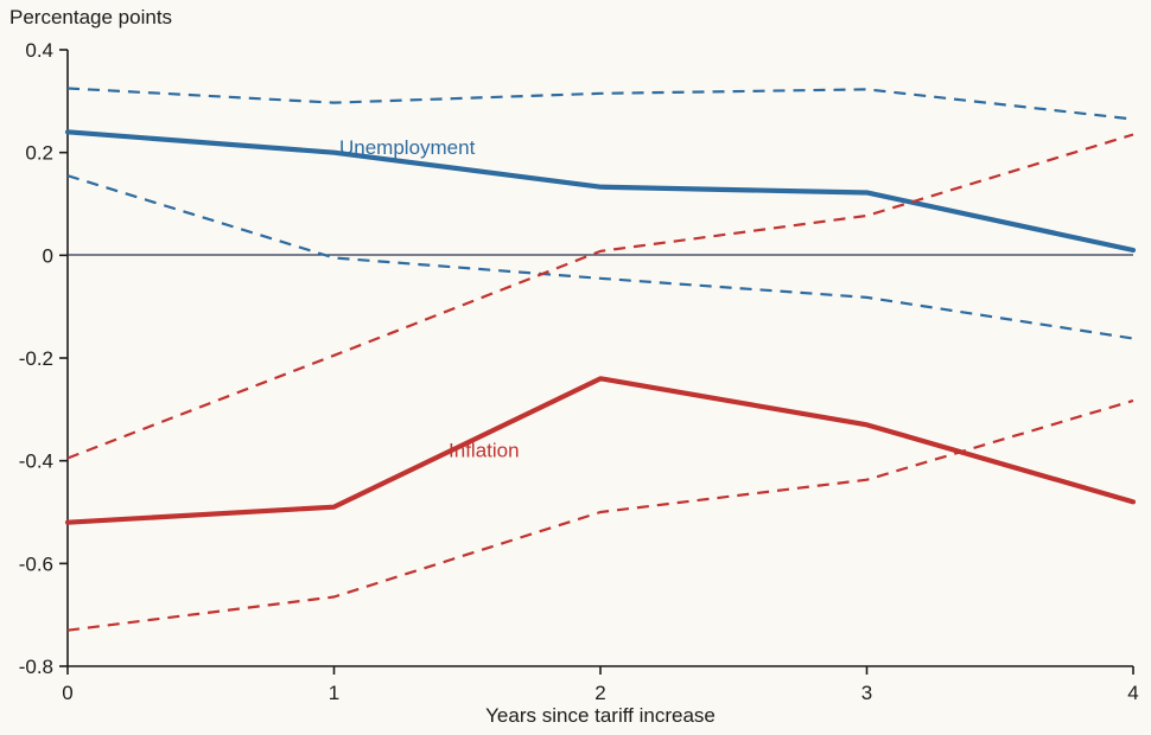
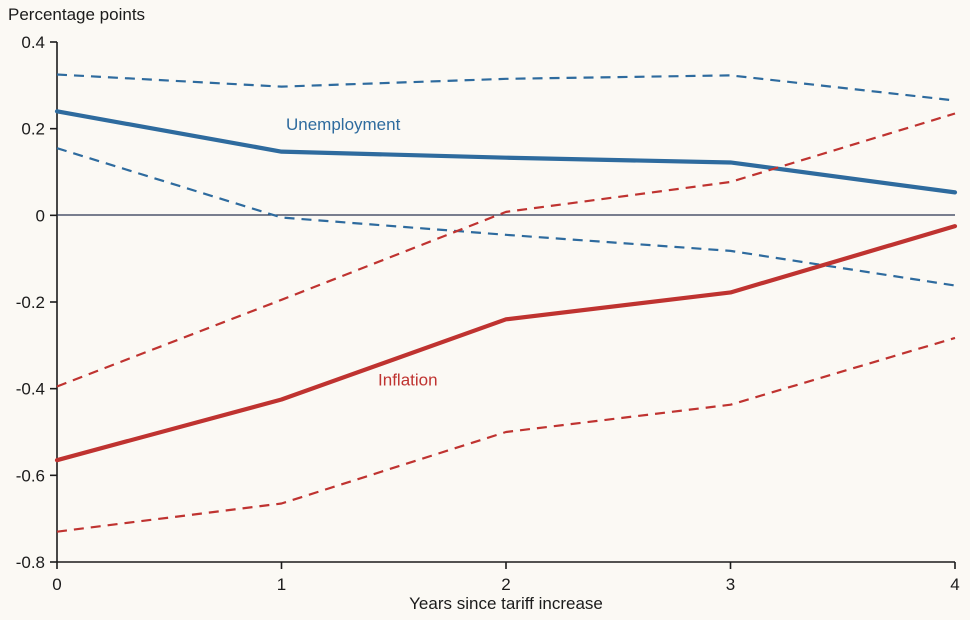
Inflation/0: -0.52 -> -0.56
Unemployment/1: 0.20 -> 0.15
Inflation/1: -0.49 -> -0.42
Inflation/3: -0.33 -> -0.18
Unemployment/4: 0.01 -> 0.05
Inflation/4: -0.48 -> -0.03
